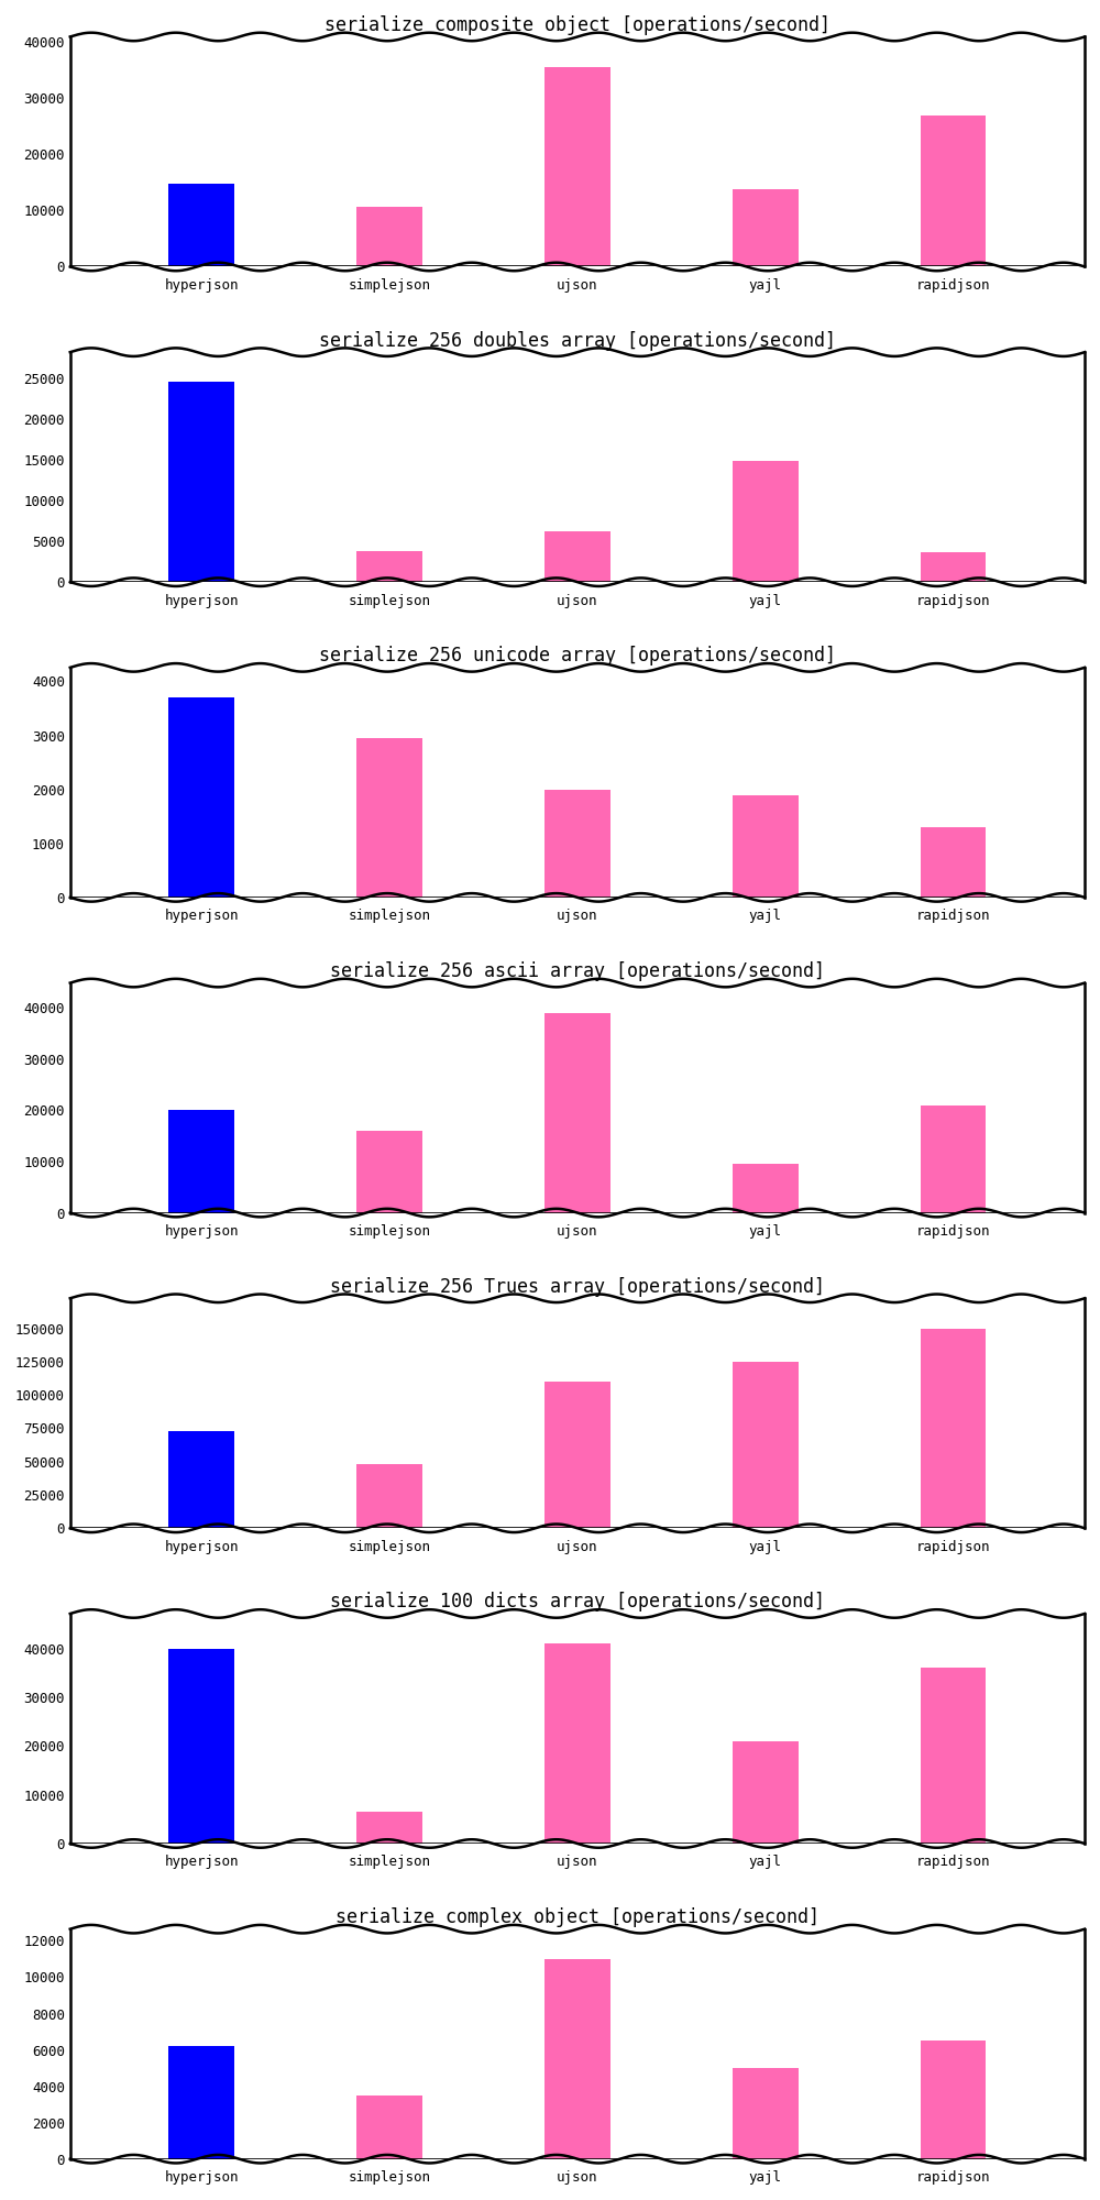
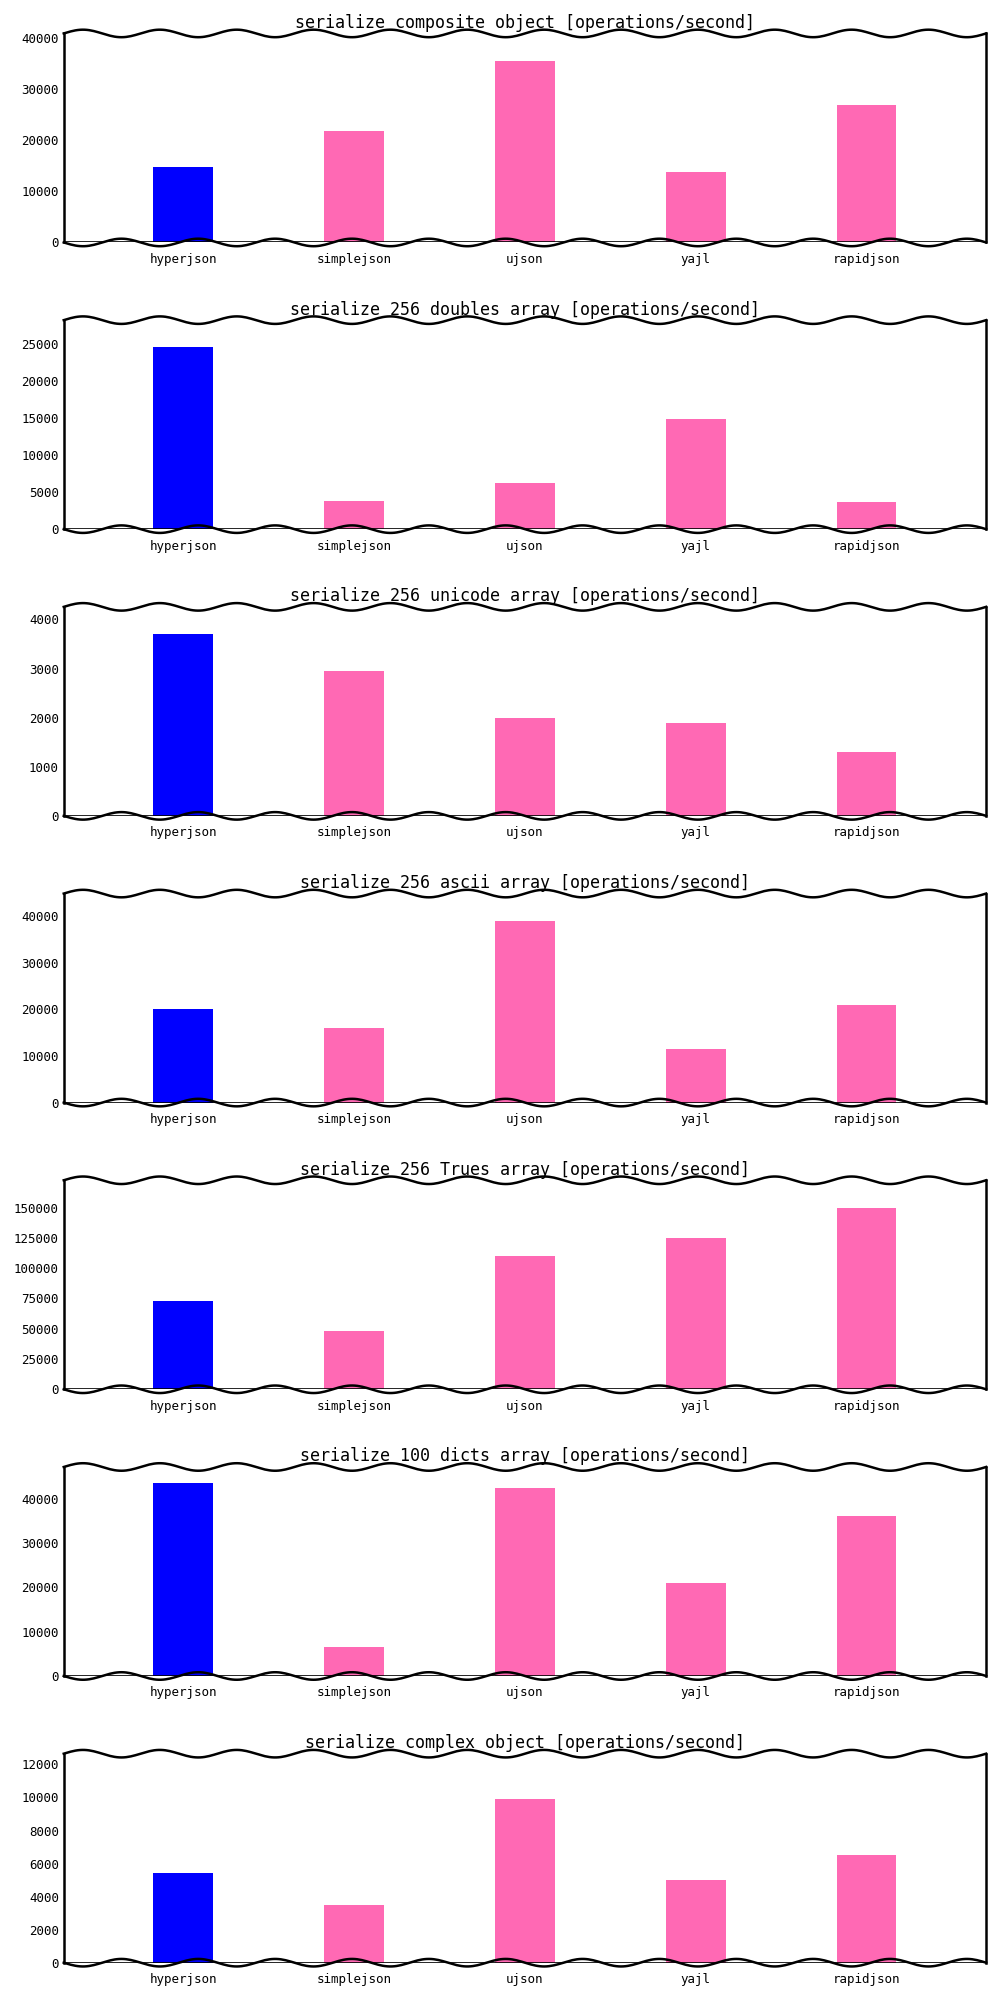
serialize composite object [operations/second]/simplejson: 10600 -> 21800
serialize 256 ascii array [operations/second]/yajl: 9500 -> 11500
serialize 100 dicts array [operations/second]/hyperjson: 40000 -> 43500
serialize 100 dicts array [operations/second]/ujson: 41000 -> 42500
serialize complex object [operations/second]/hyperjson: 6200 -> 5400
serialize complex object [operations/second]/ujson: 11000 -> 9900
